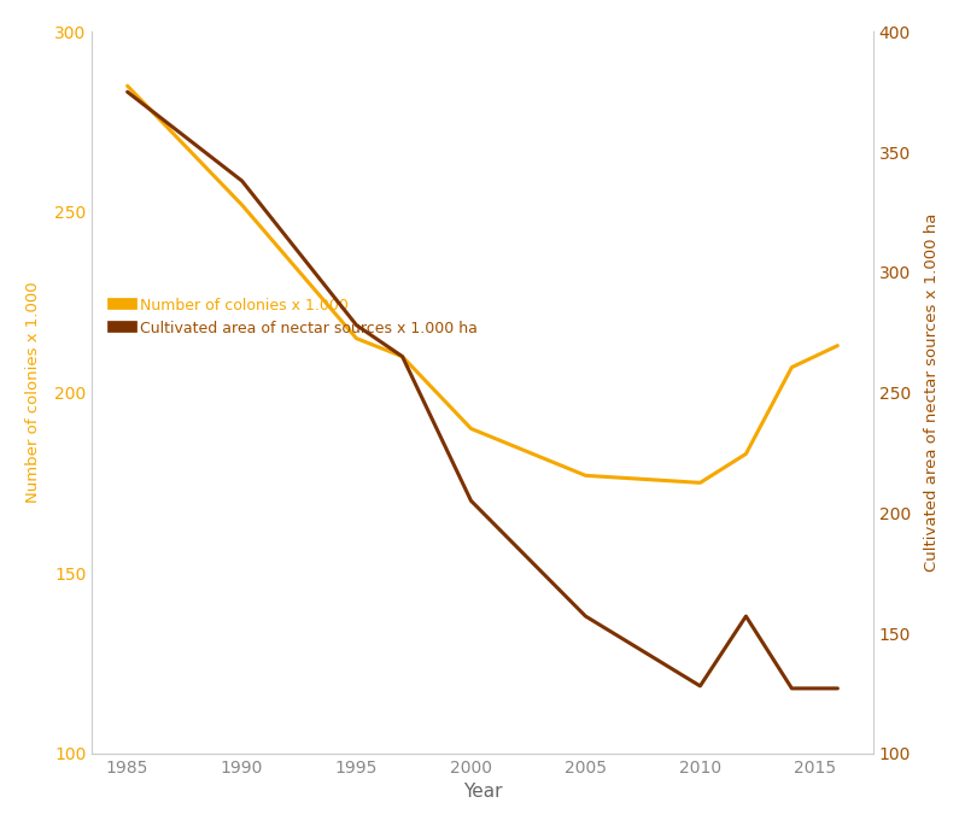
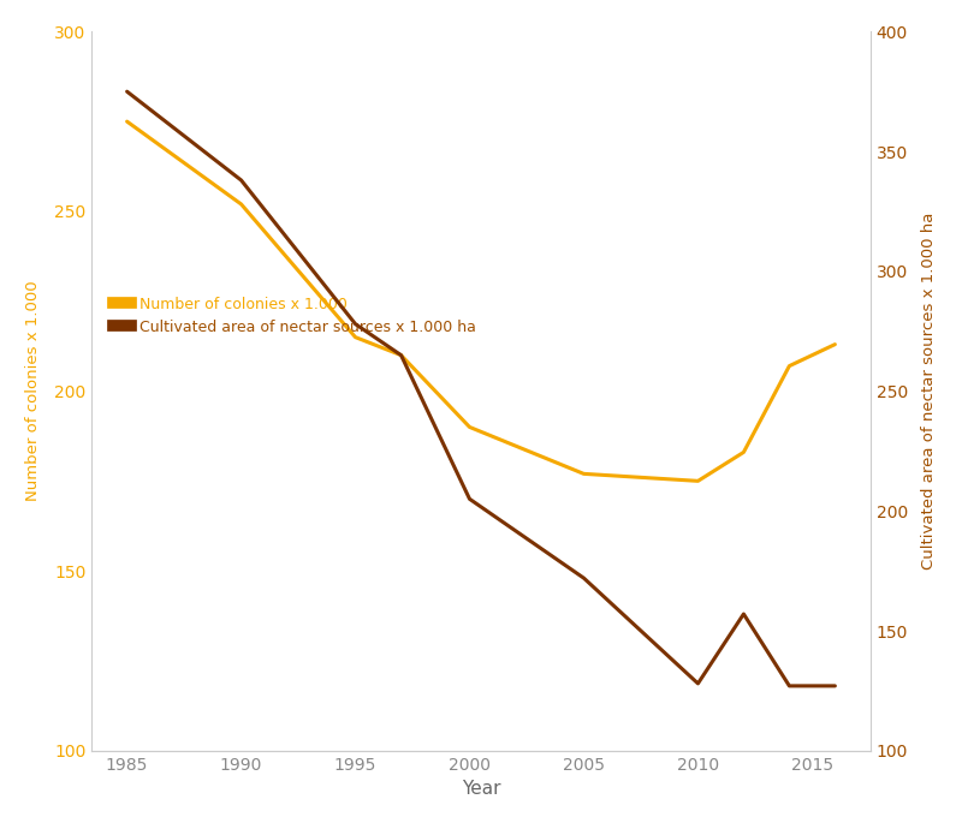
Number of colonies x 1.000/1985: 285 -> 275
Cultivated area of nectar sources x 1.000 ha/2005: 157 -> 172
